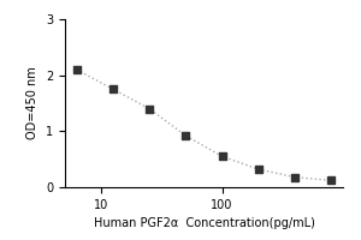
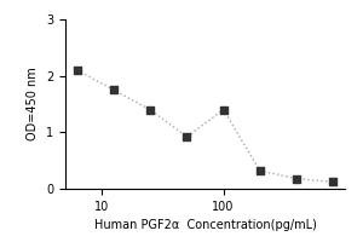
100: 0.55 -> 1.40
